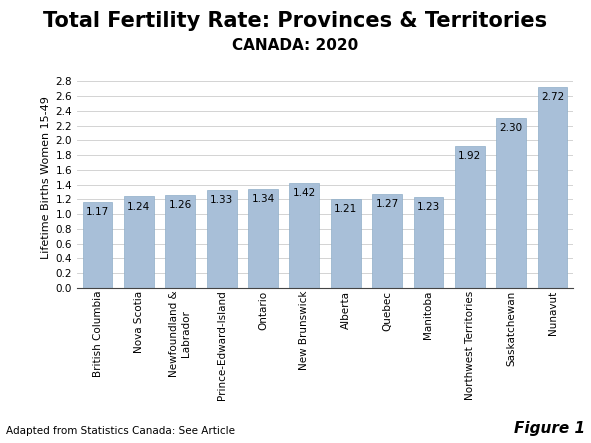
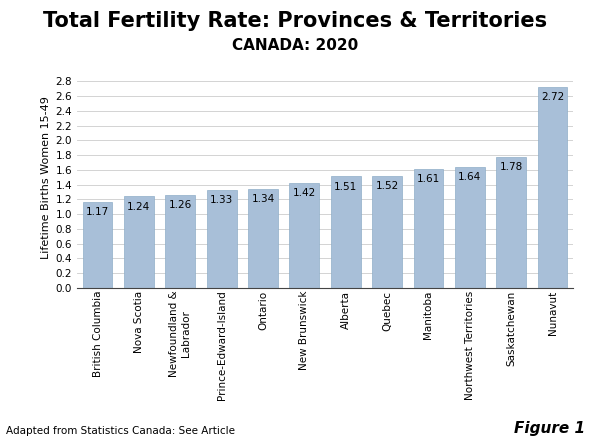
Alberta: 1.21 -> 1.51
Quebec: 1.27 -> 1.52
Manitoba: 1.23 -> 1.61
Northwest Territories: 1.92 -> 1.64
Saskatchewan: 2.30 -> 1.78
